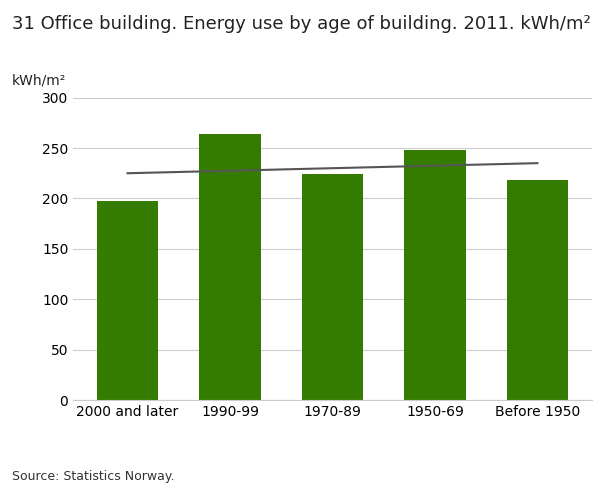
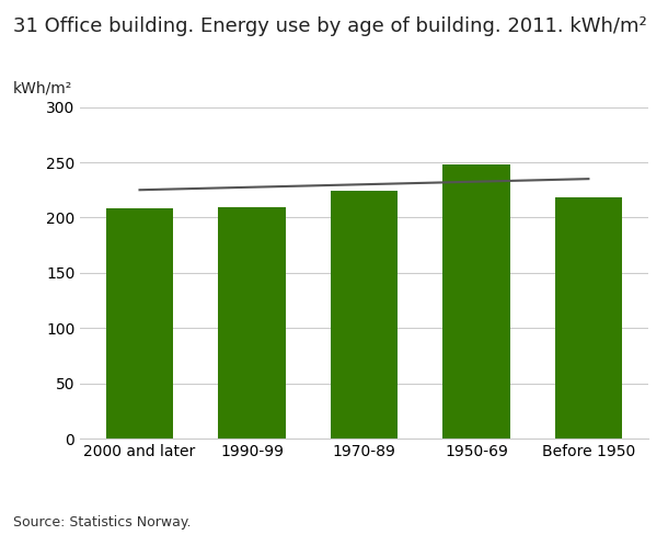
2000 and later: 197 -> 208
1990-99: 264 -> 209
